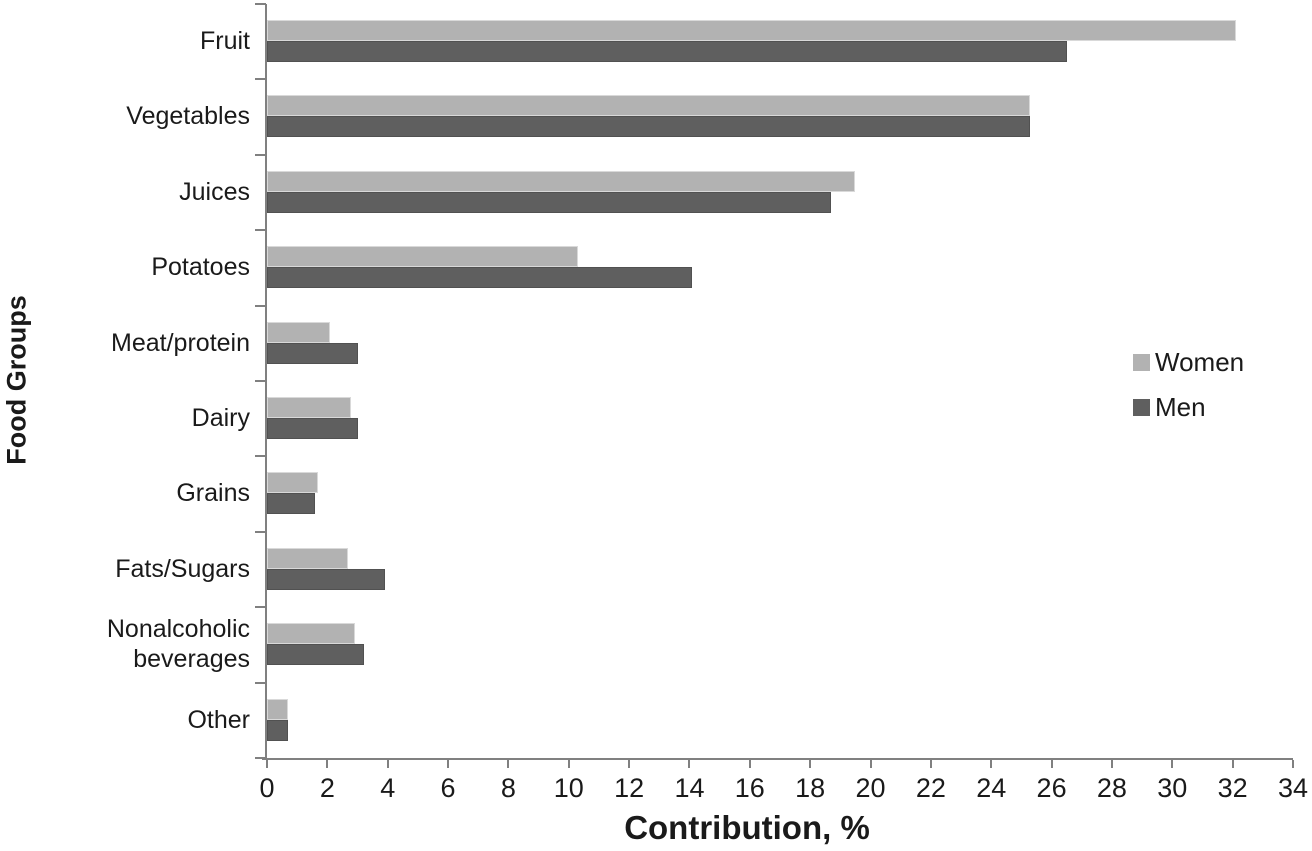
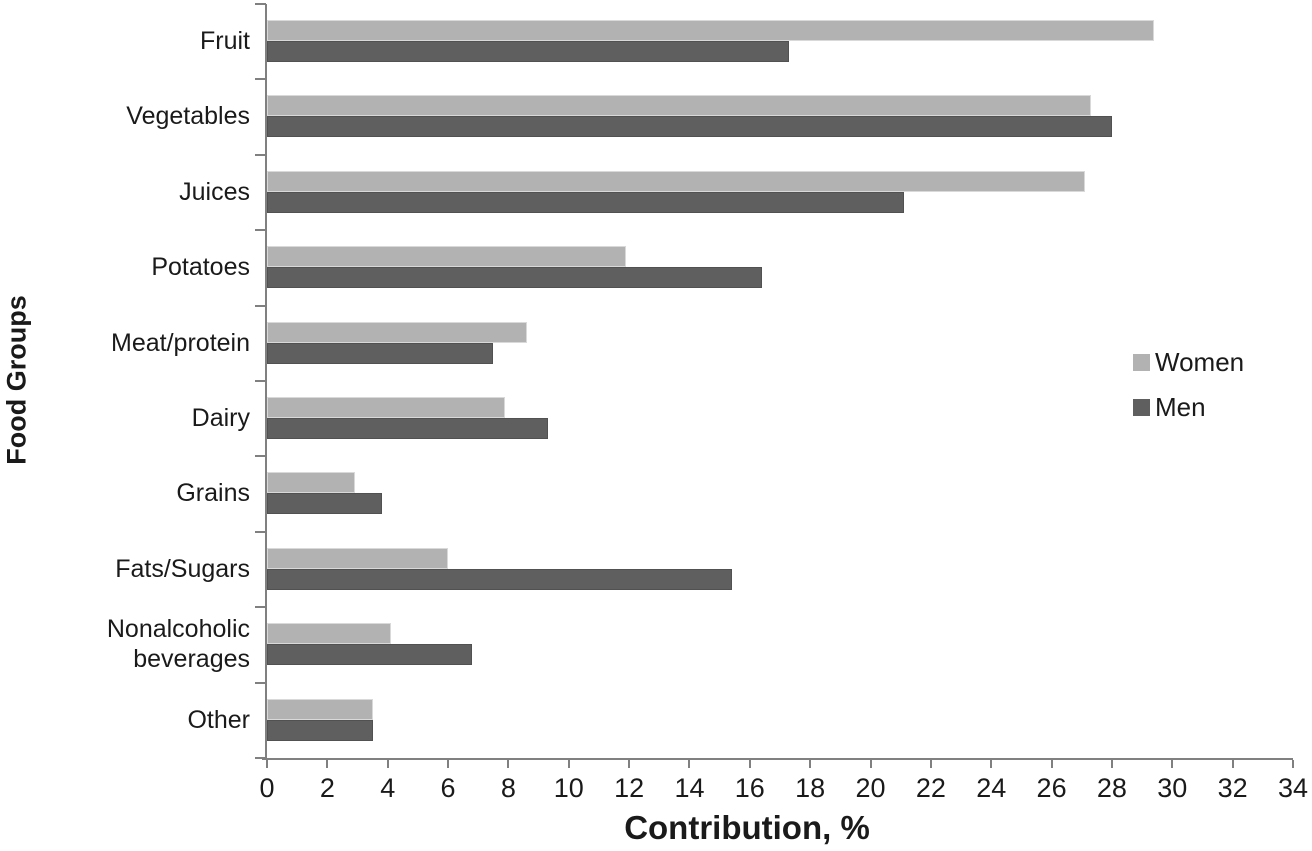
Women/Fruit: 32.1 -> 29.4
Men/Fruit: 26.5 -> 17.3
Women/Vegetables: 25.3 -> 27.3
Men/Vegetables: 25.3 -> 28.0
Women/Juices: 19.5 -> 27.1
Men/Juices: 18.7 -> 21.1
Women/Potatoes: 10.3 -> 11.9
Men/Potatoes: 14.1 -> 16.4
Women/Meat/protein: 2.1 -> 8.6
Men/Meat/protein: 3.0 -> 7.5
Women/Dairy: 2.8 -> 7.9
Men/Dairy: 3.0 -> 9.3
Women/Grains: 1.7 -> 2.9
Men/Grains: 1.6 -> 3.8
Women/Fats/Sugars: 2.7 -> 6.0
Men/Fats/Sugars: 3.9 -> 15.4
Women/Nonalcoholic beverages: 2.9 -> 4.1
Men/Nonalcoholic beverages: 3.2 -> 6.8
Women/Other: 0.7 -> 3.5
Men/Other: 0.7 -> 3.5
